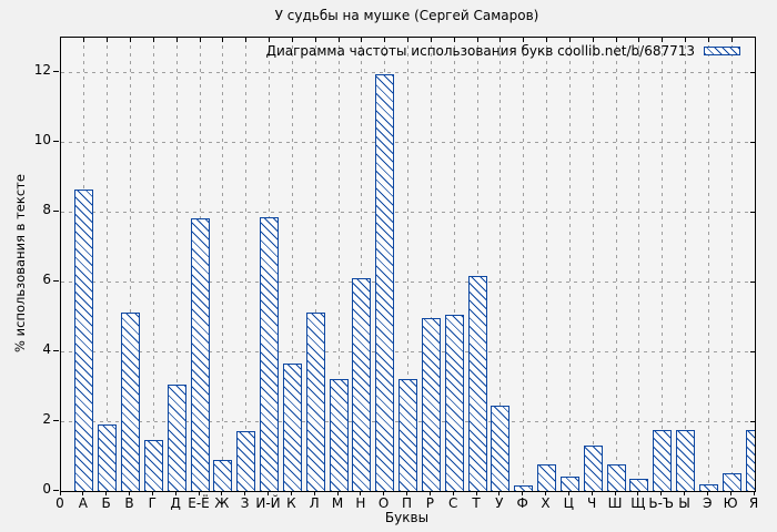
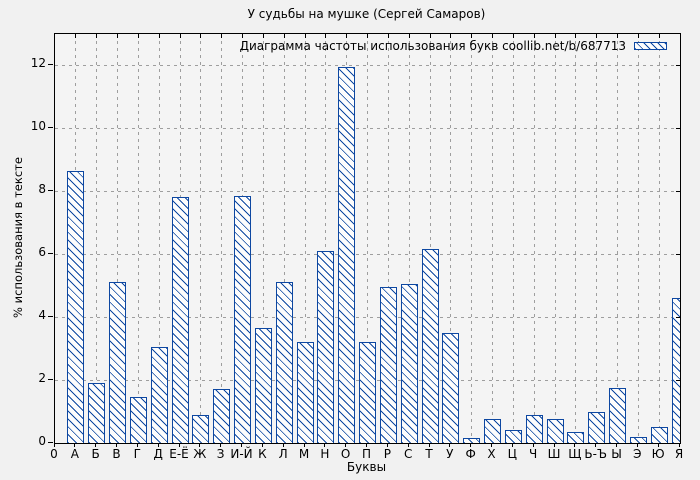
У: 2.5 -> 3.5
Ч: 1.3 -> 0.9
Ь-Ъ: 1.8 -> 1.0
Я: 1.8 -> 4.6
